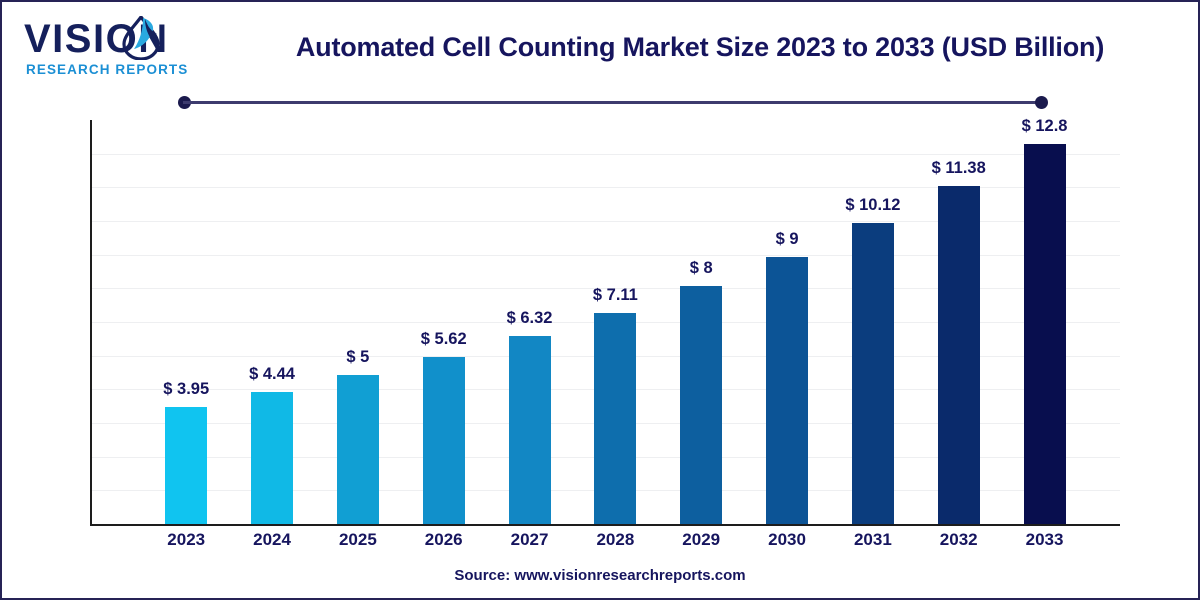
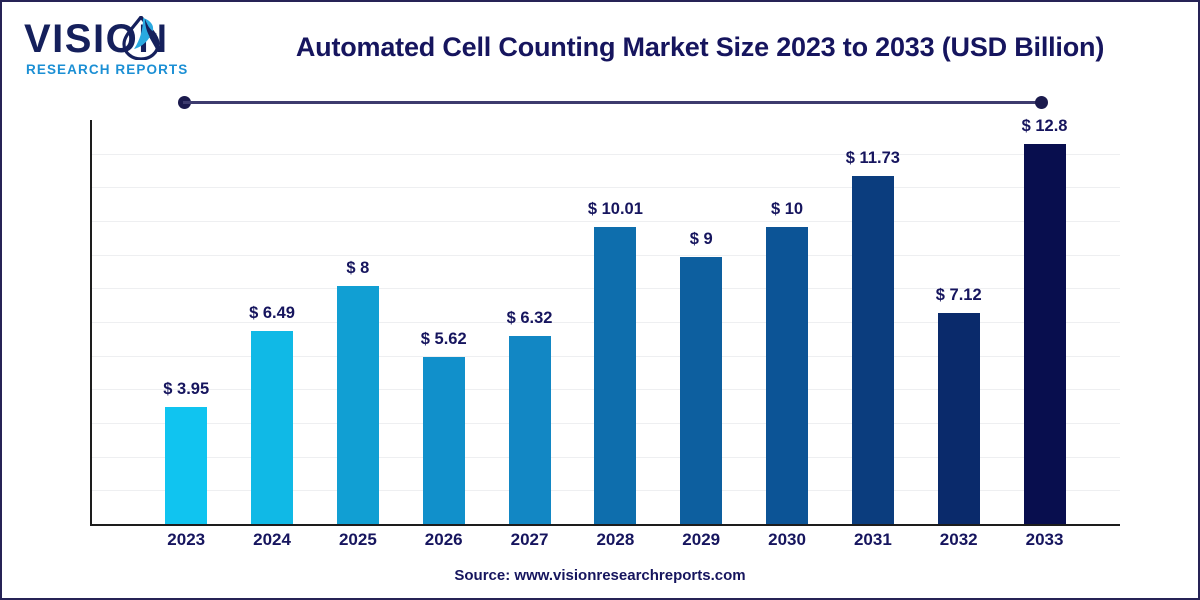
2024: 4.44 -> 6.49
2025: 5 -> 8
2028: 7.11 -> 10.01
2029: 8 -> 9
2030: 9 -> 10
2031: 10.12 -> 11.73
2032: 11.38 -> 7.12
